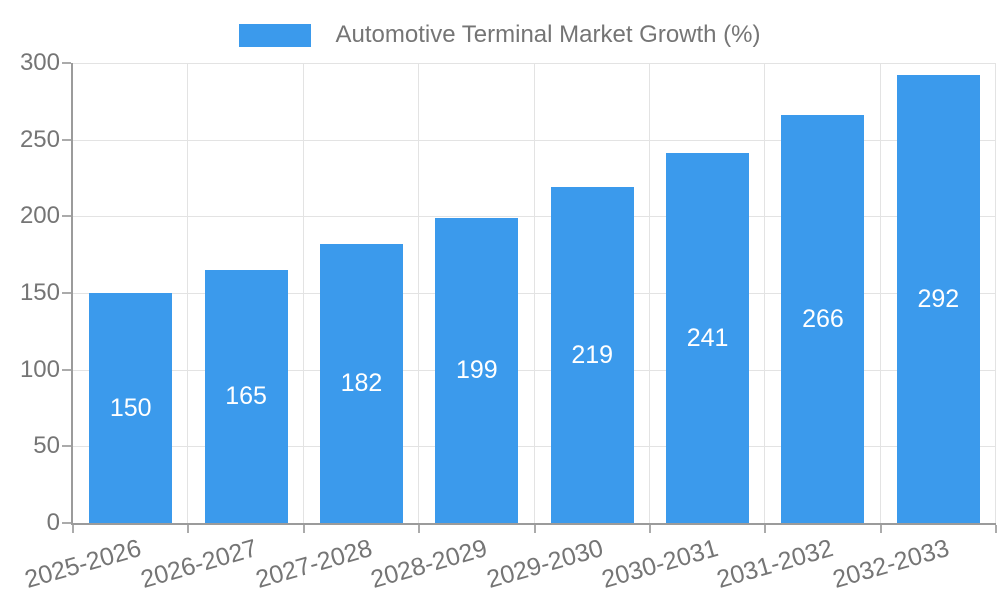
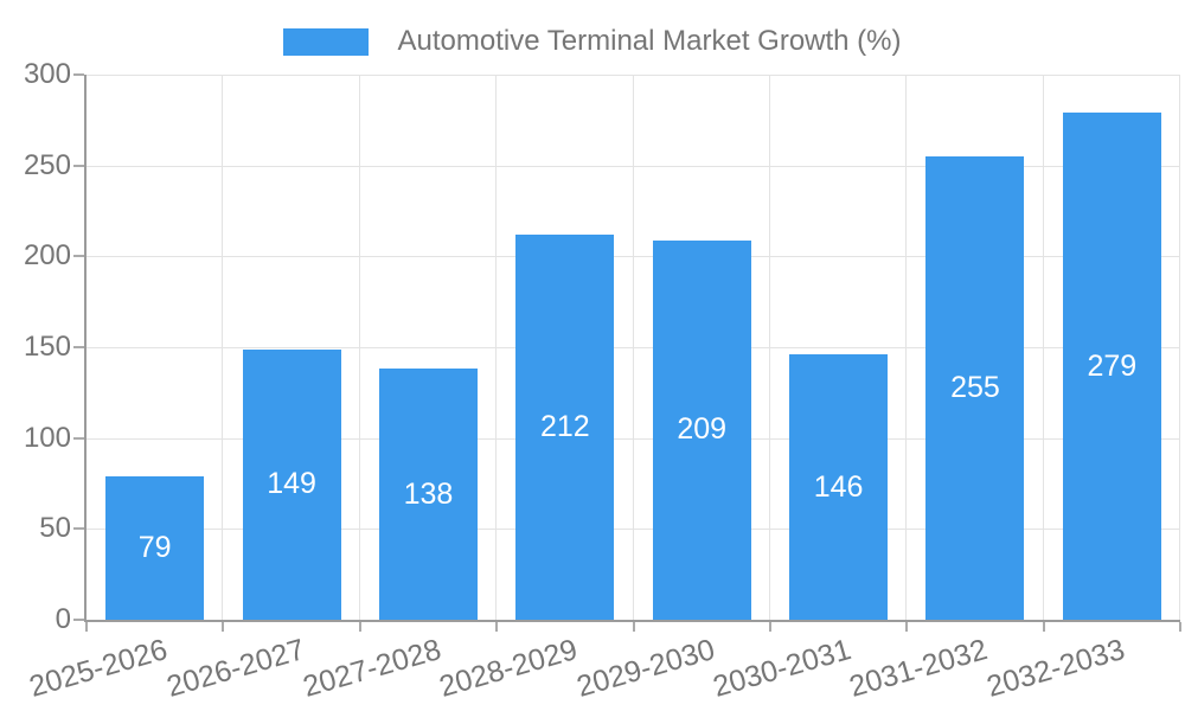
2025-2026: 150 -> 79
2026-2027: 165 -> 149
2027-2028: 182 -> 138
2028-2029: 199 -> 212
2029-2030: 219 -> 209
2030-2031: 241 -> 146
2031-2032: 266 -> 255
2032-2033: 292 -> 279
